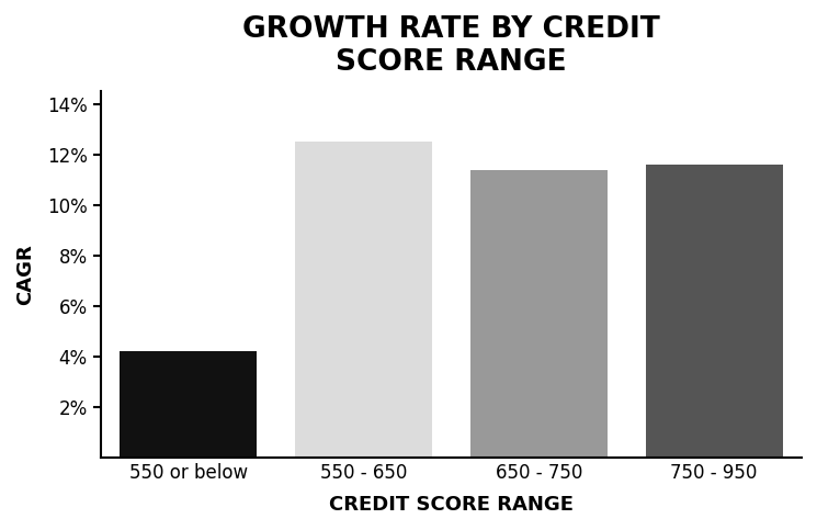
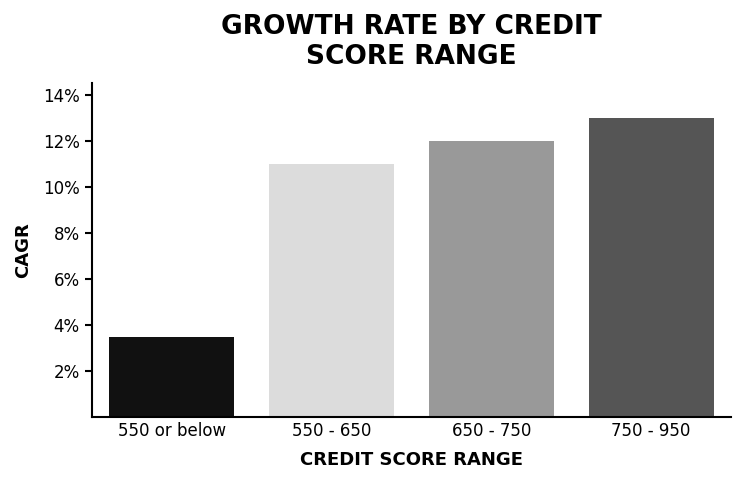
550 or below: 4.2% -> 3.5%
550 - 650: 12.5% -> 11.0%
650 - 750: 11.4% -> 12.0%
750 - 950: 11.6% -> 13.0%
